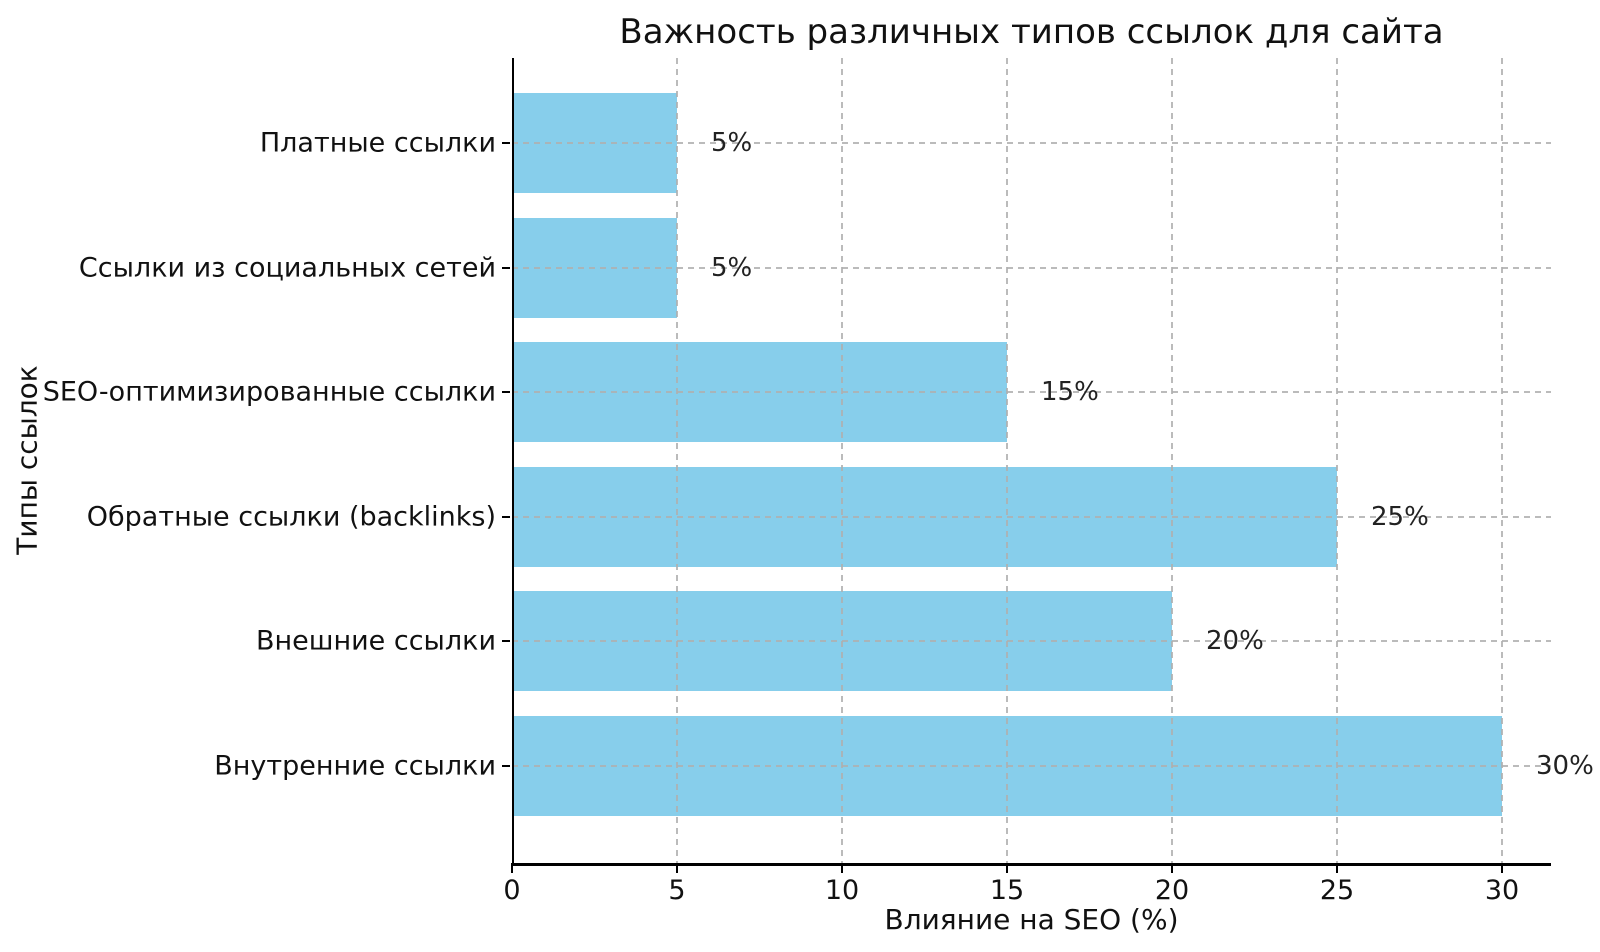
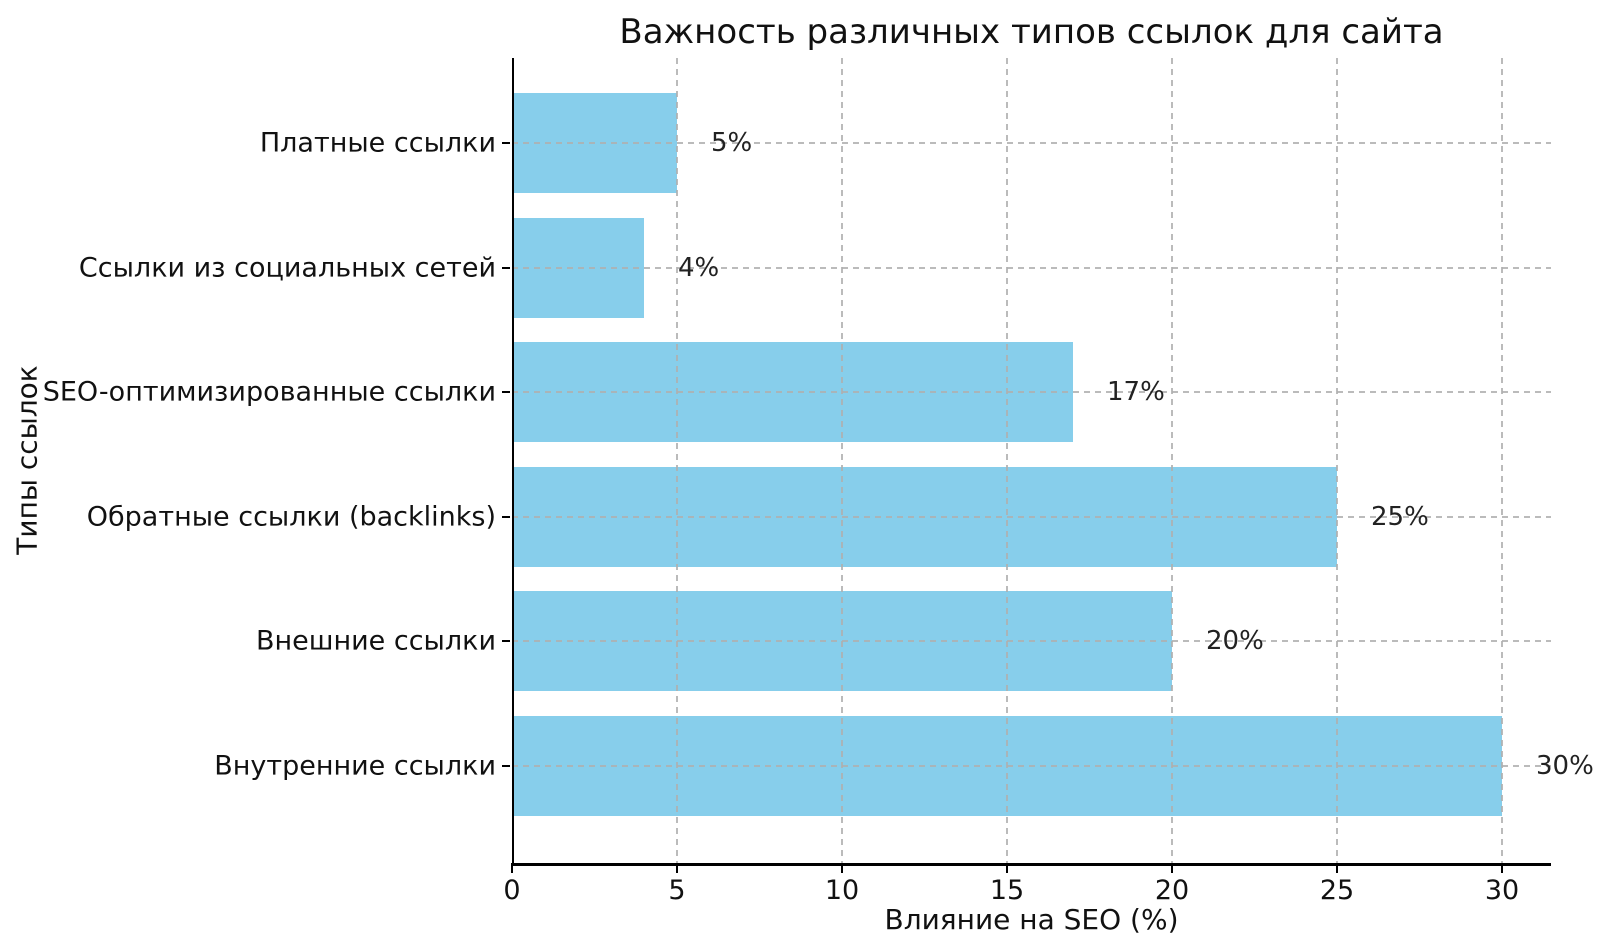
Ссылки из социальных сетей: 5% -> 4%
SEO-оптимизированные ссылки: 15% -> 17%
